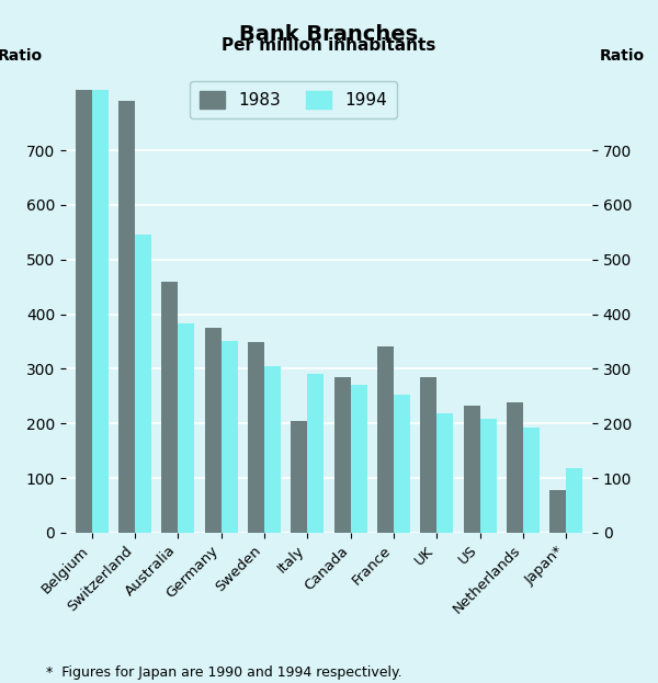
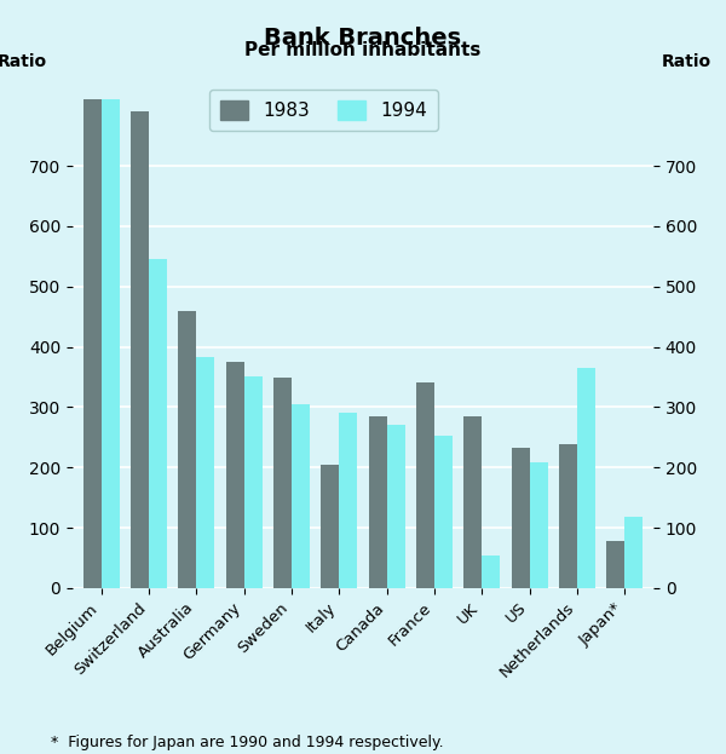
1994/UK: 218 -> 55
1994/Netherlands: 192 -> 365
